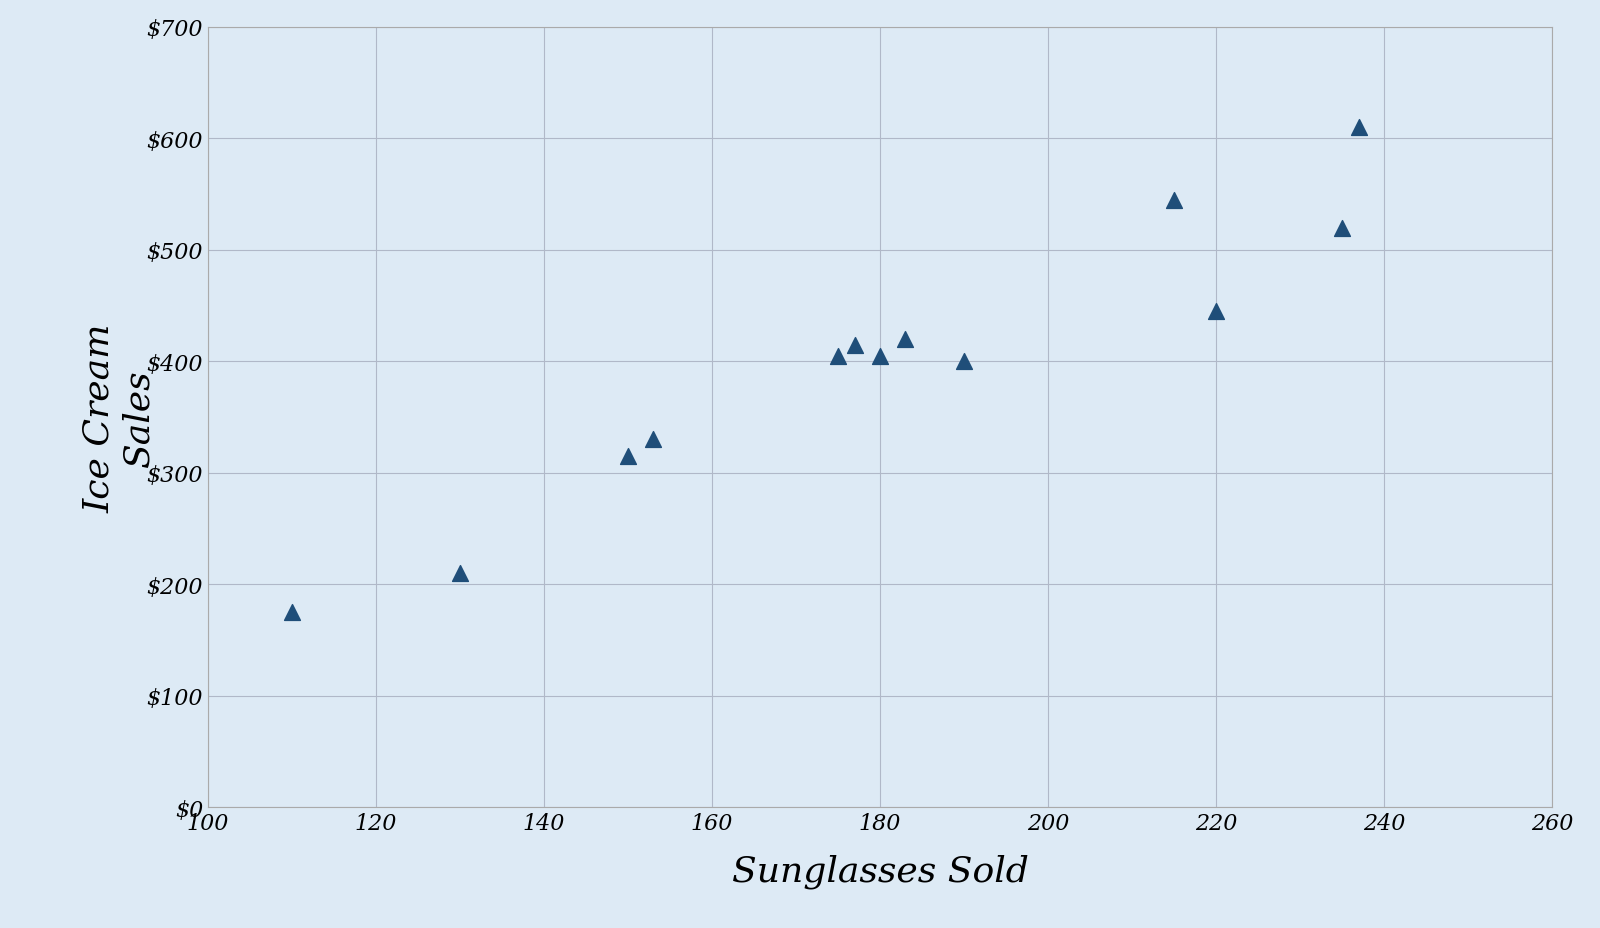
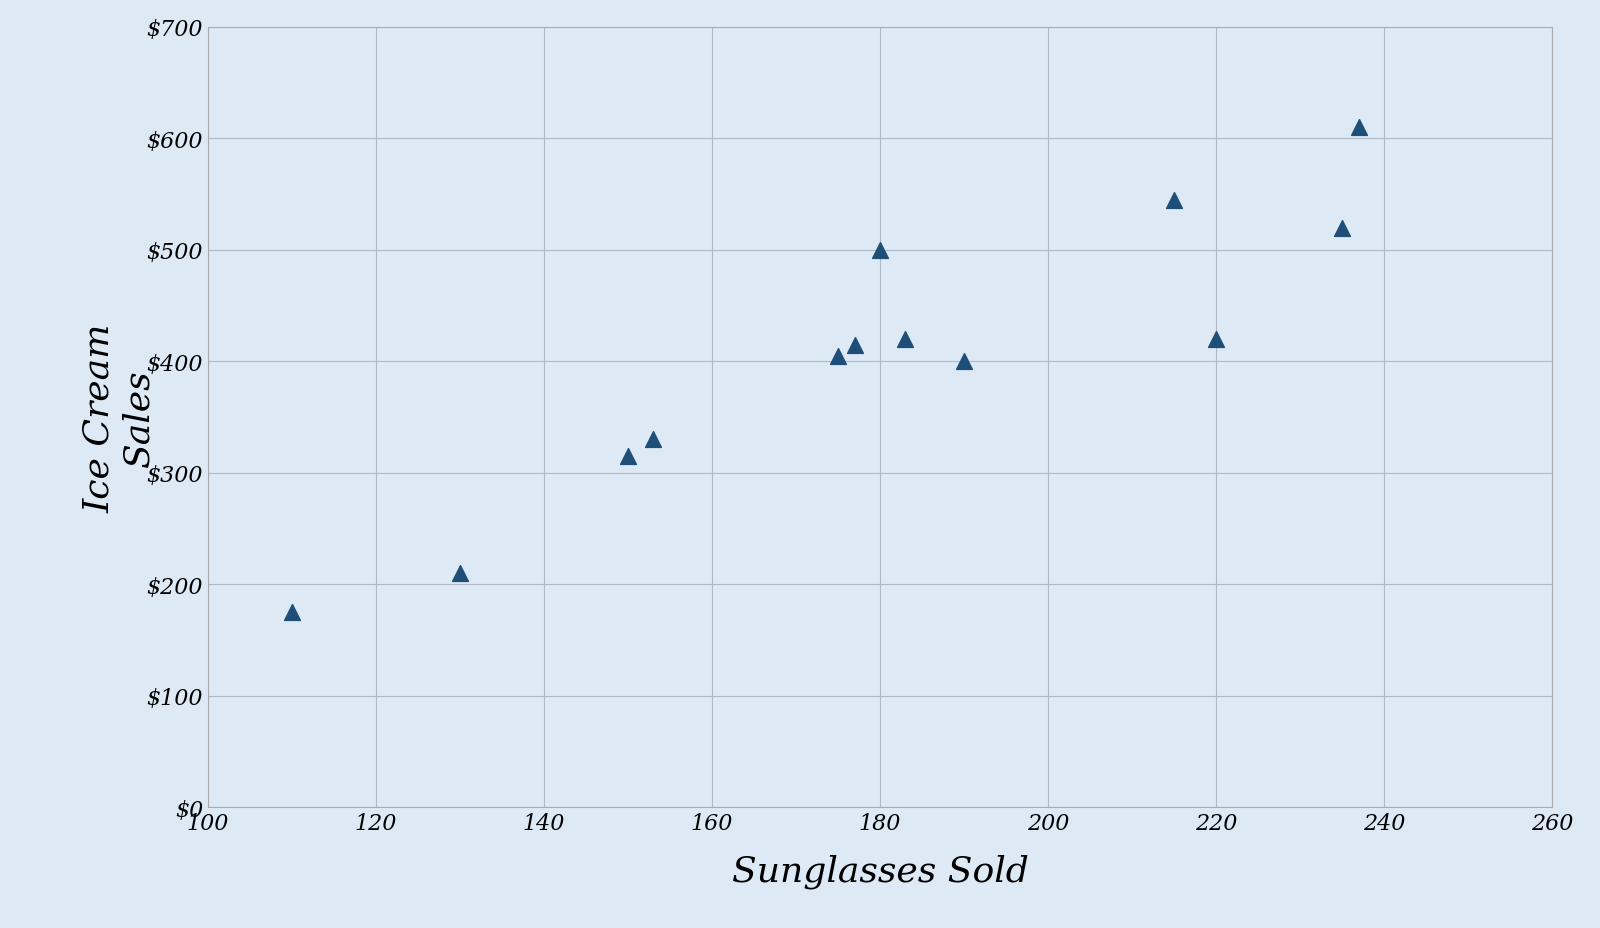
180: $405 -> $500
220: $445 -> $420
